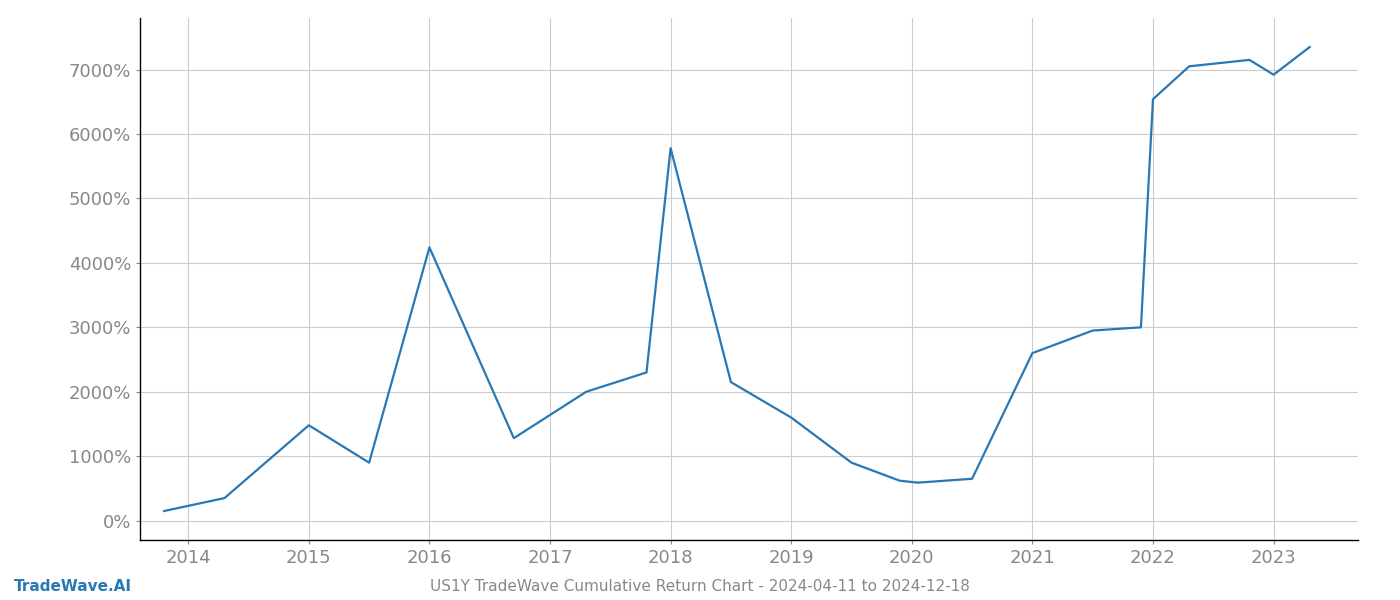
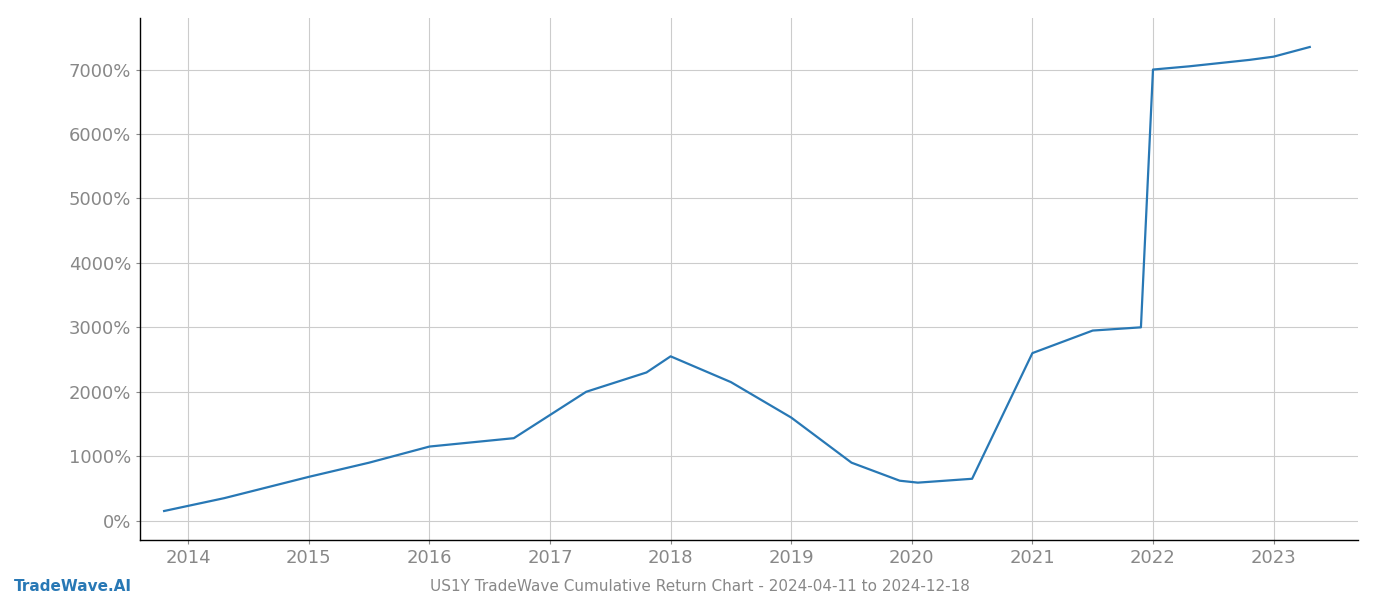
2015: 1480% -> 680%
2016: 4240% -> 1150%
2018: 5780% -> 2550%
2022: 6540% -> 7000%
2023: 6920% -> 7200%
